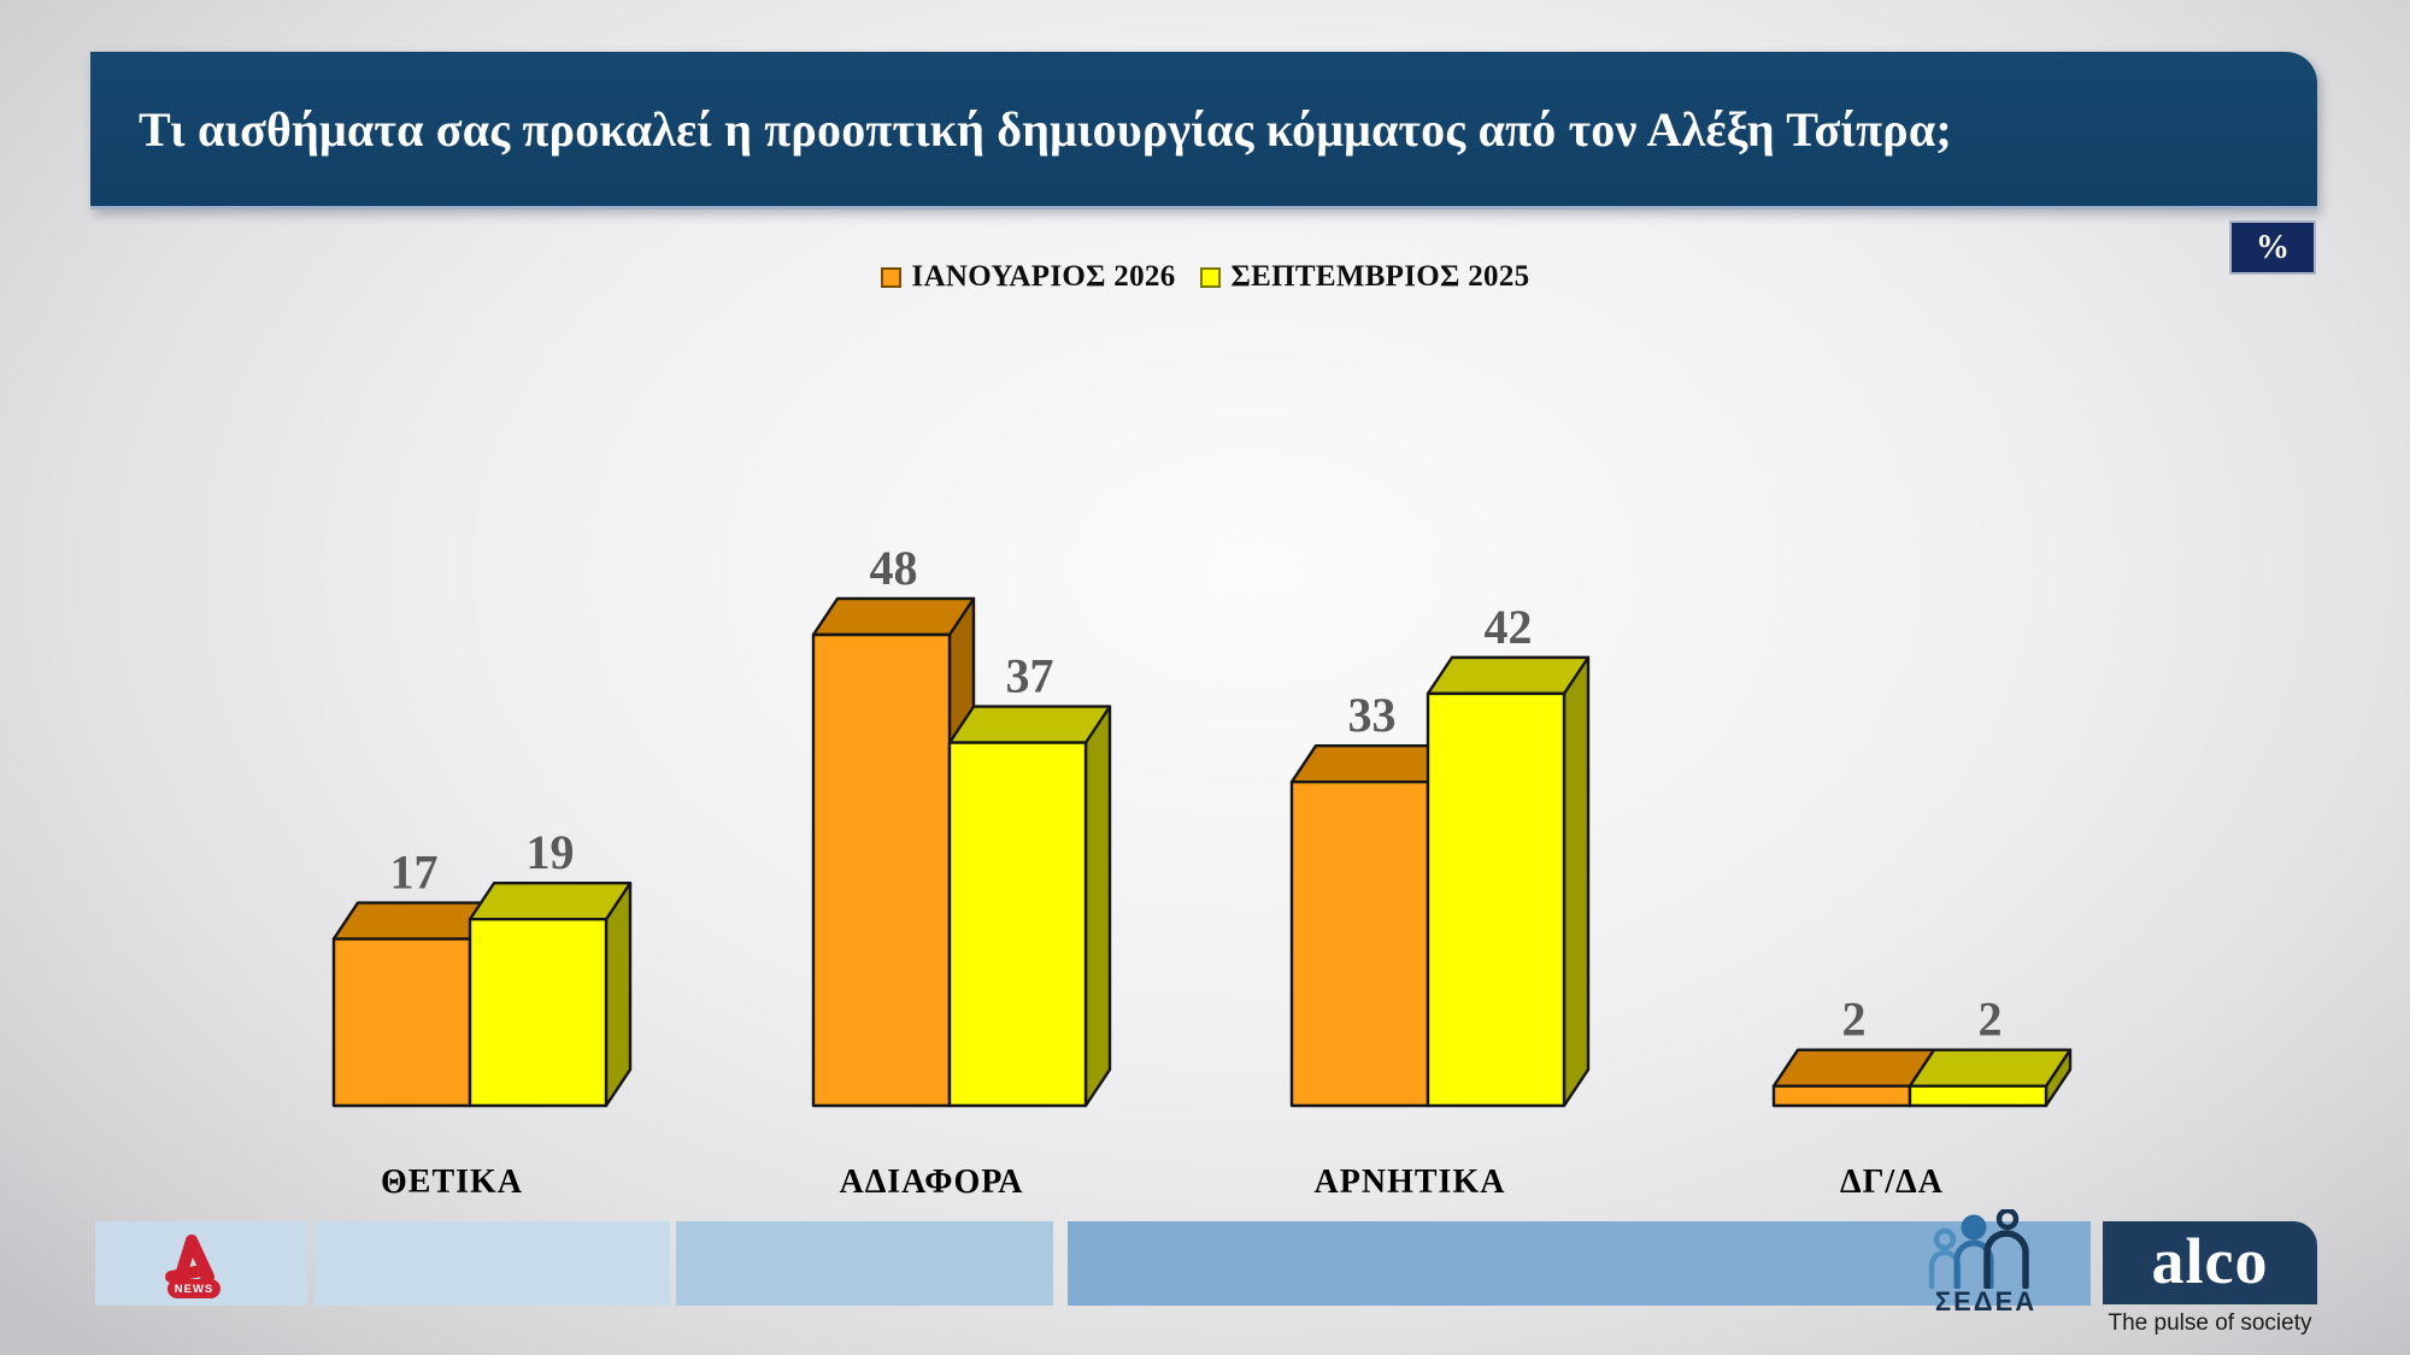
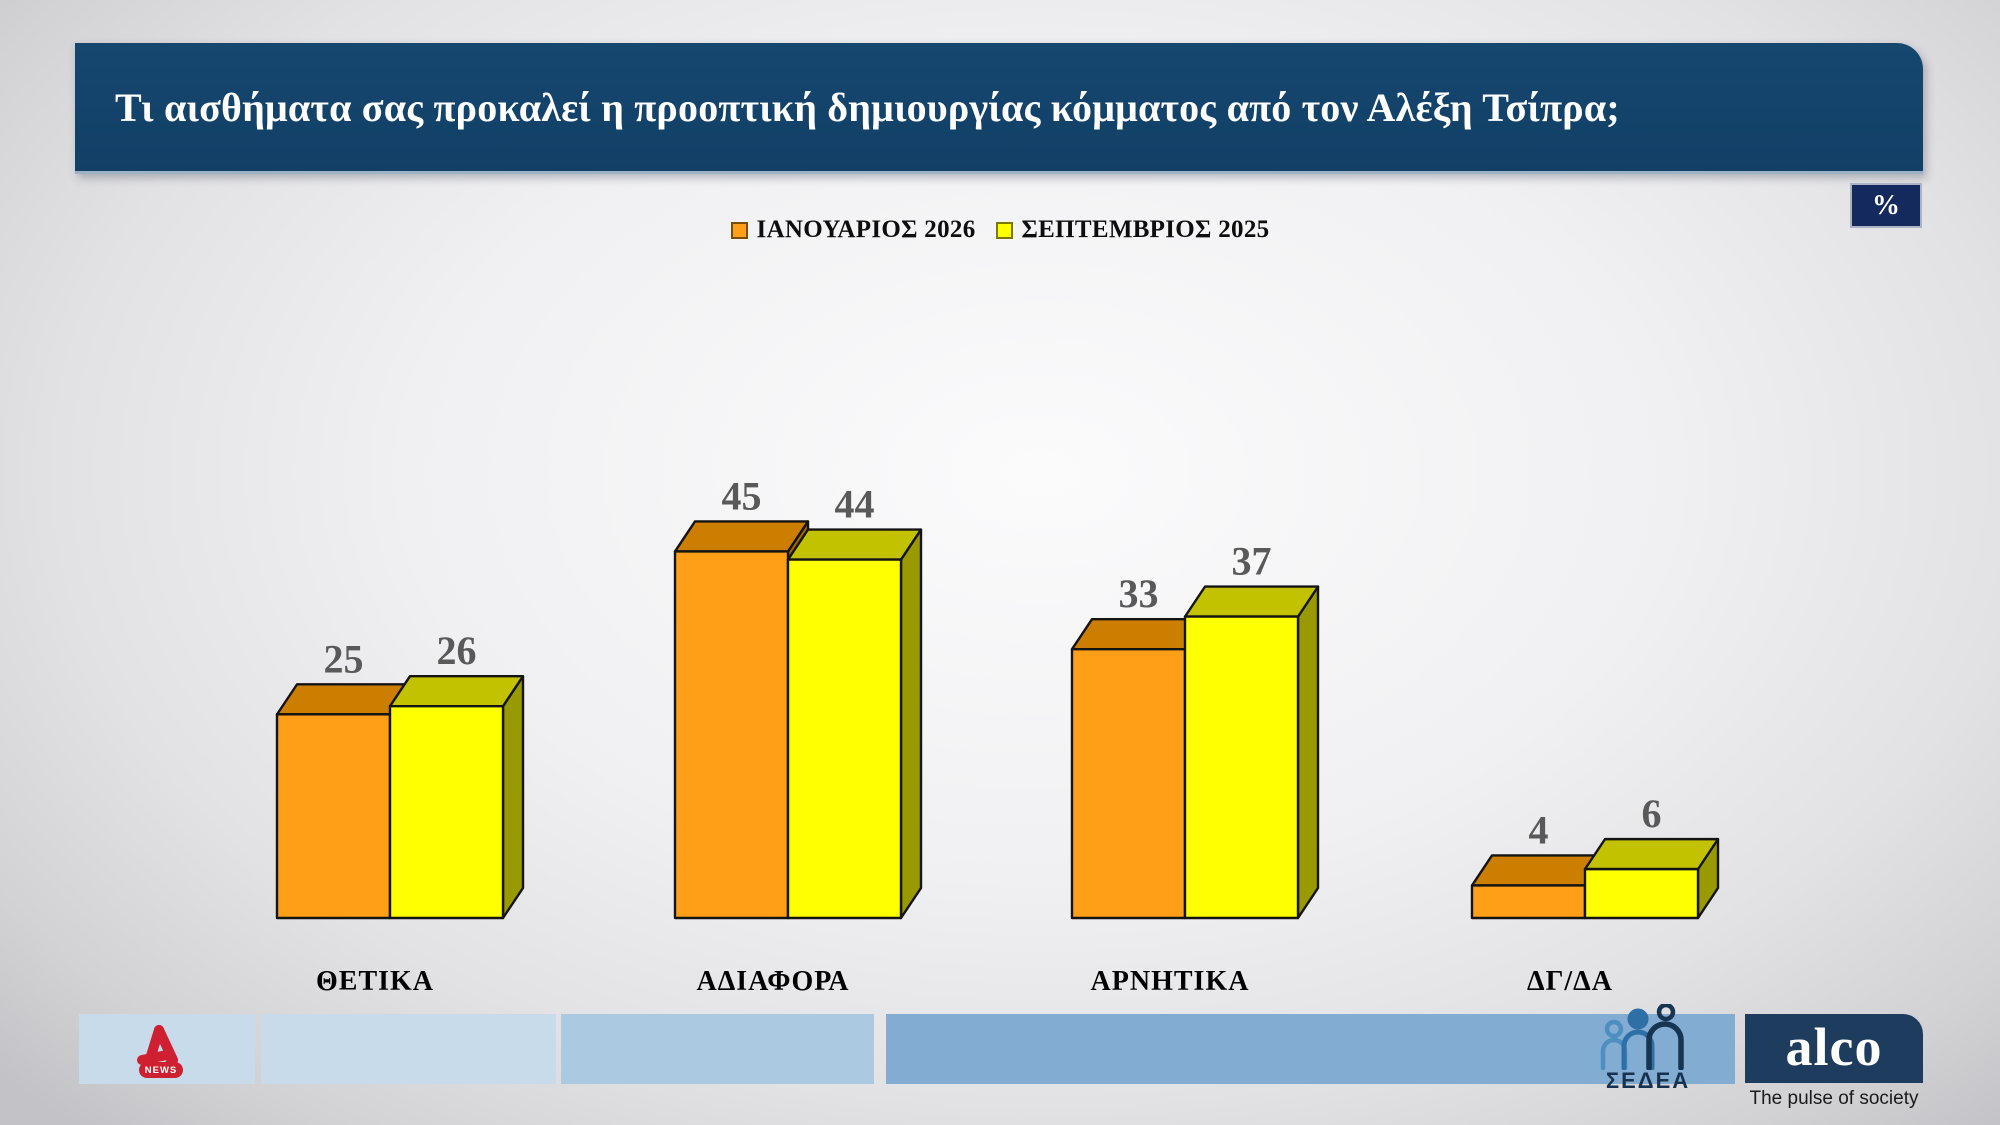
ΙΑΝΟΥΑΡΙΟΣ 2026/ΘΕΤΙΚΑ: 17 -> 25
ΣΕΠΤΕΜΒΡΙΟΣ 2025/ΘΕΤΙΚΑ: 19 -> 26
ΙΑΝΟΥΑΡΙΟΣ 2026/ΑΔΙΑΦΟΡΑ: 48 -> 45
ΣΕΠΤΕΜΒΡΙΟΣ 2025/ΑΔΙΑΦΟΡΑ: 37 -> 44
ΣΕΠΤΕΜΒΡΙΟΣ 2025/ΑΡΝΗΤΙΚΑ: 42 -> 37
ΙΑΝΟΥΑΡΙΟΣ 2026/ΔΓ/ΔΑ: 2 -> 4
ΣΕΠΤΕΜΒΡΙΟΣ 2025/ΔΓ/ΔΑ: 2 -> 6
